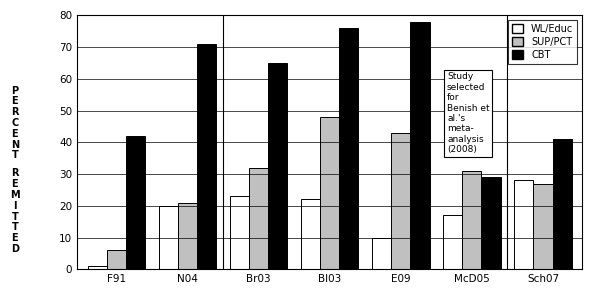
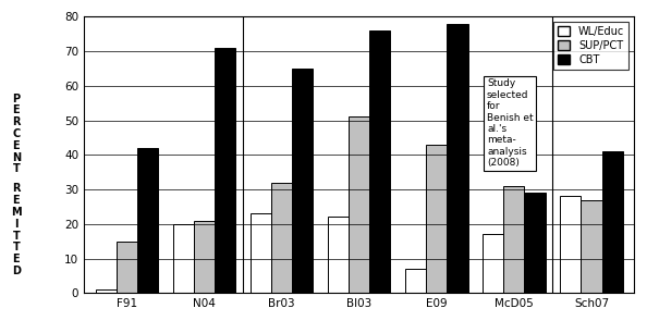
SUP/PCT/F91: 6 -> 15
SUP/PCT/Bl03: 48 -> 51
WL/Educ/E09: 10 -> 7
